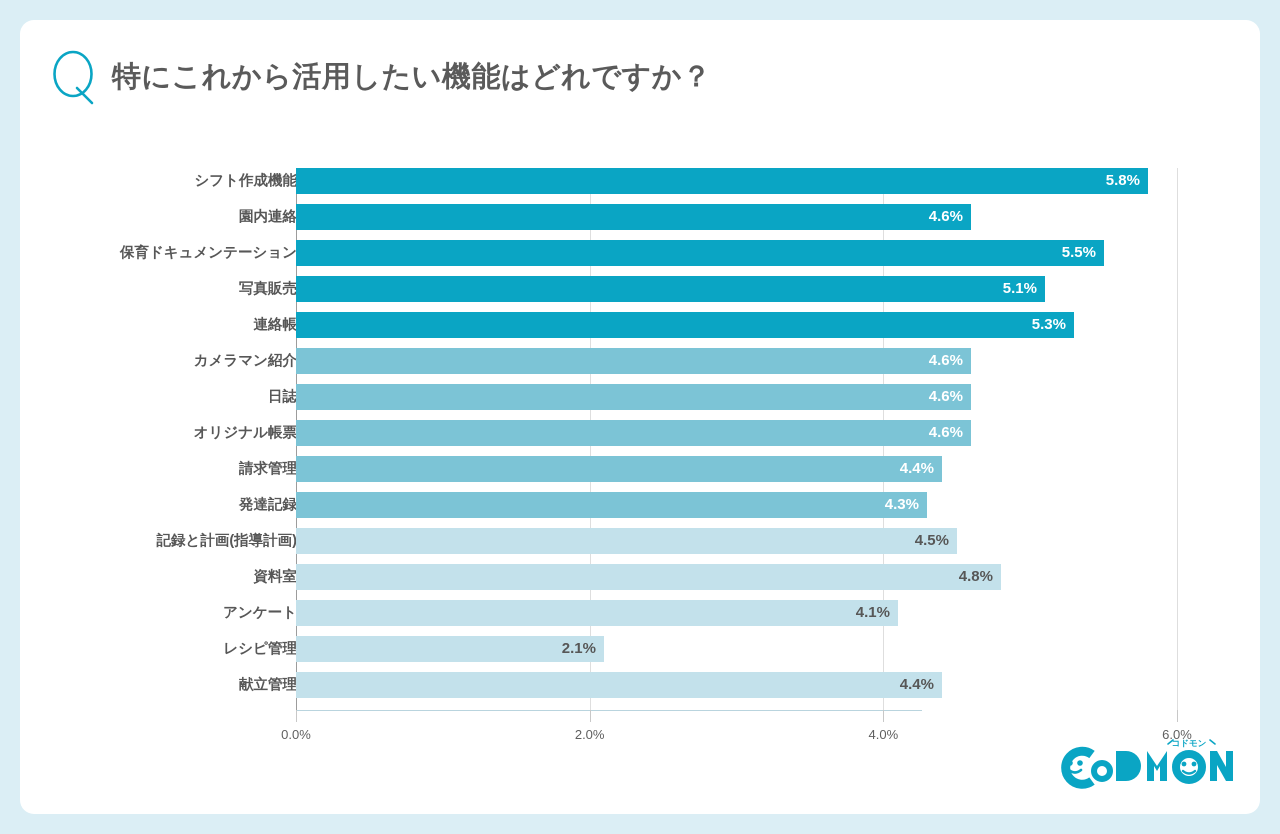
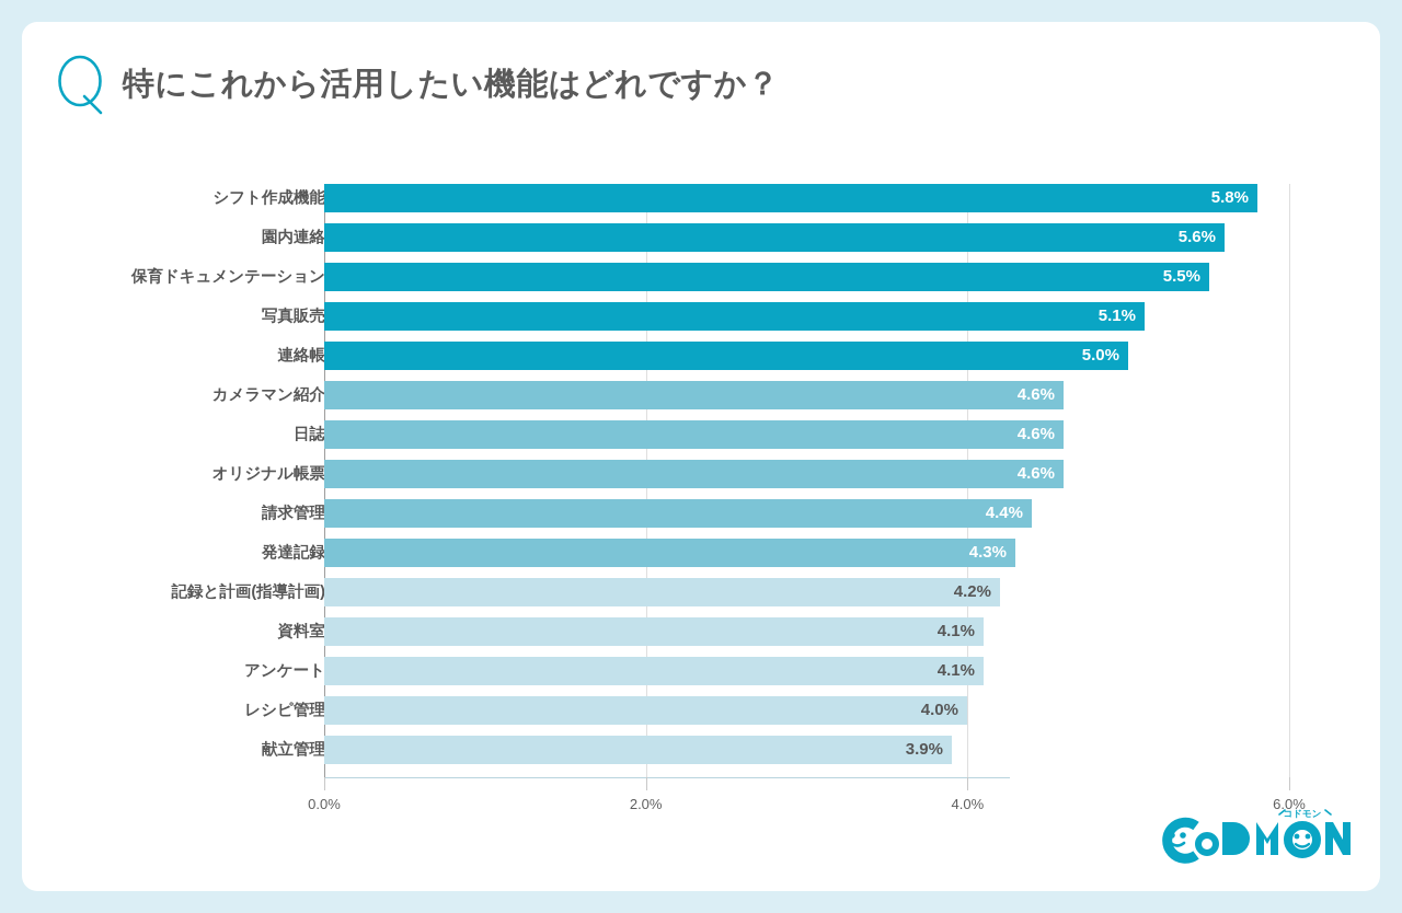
園内連絡: 4.6% -> 5.6%
連絡帳: 5.3% -> 5.0%
記録と計画(指導計画): 4.5% -> 4.2%
資料室: 4.8% -> 4.1%
レシピ管理: 2.1% -> 4.0%
献立管理: 4.4% -> 3.9%
